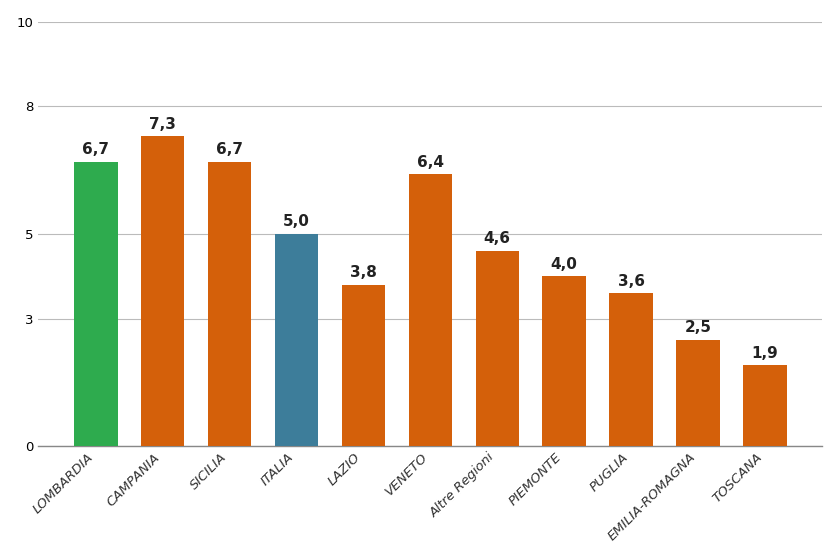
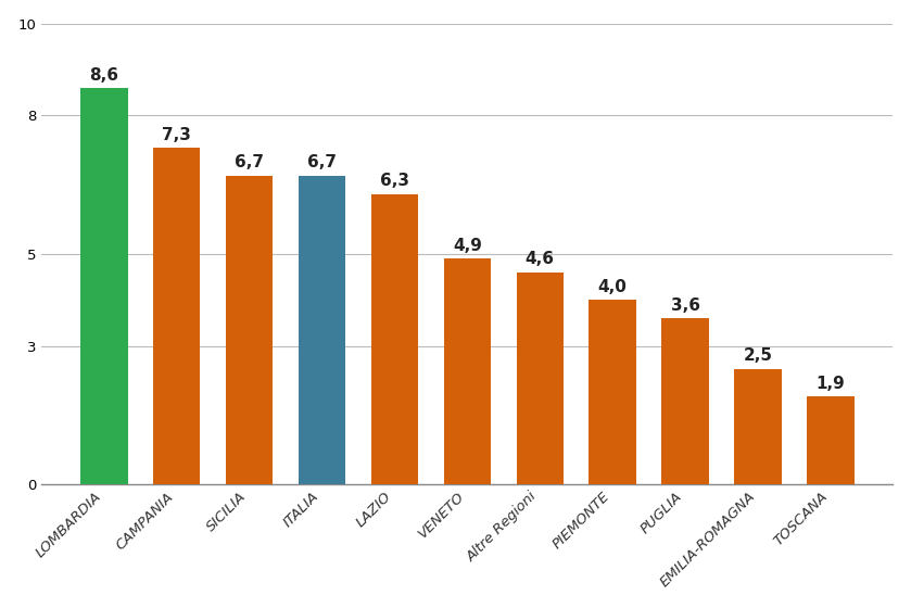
LOMBARDIA: 6,7 -> 8,6
ITALIA: 5,0 -> 6,7
LAZIO: 3,8 -> 6,3
VENETO: 6,4 -> 4,9
